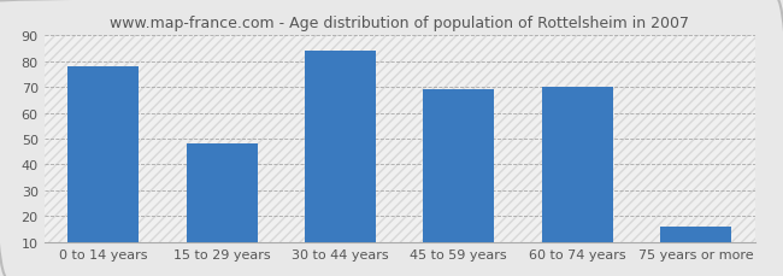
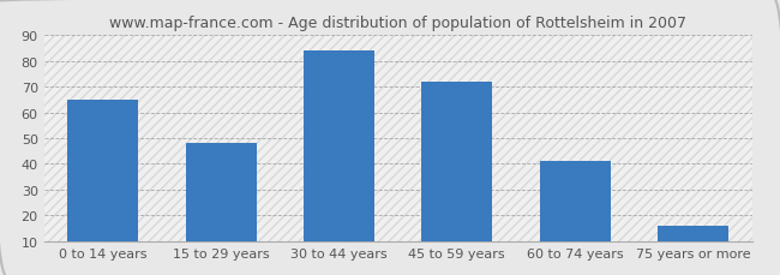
0 to 14 years: 78 -> 65
45 to 59 years: 69 -> 72
60 to 74 years: 70 -> 41
